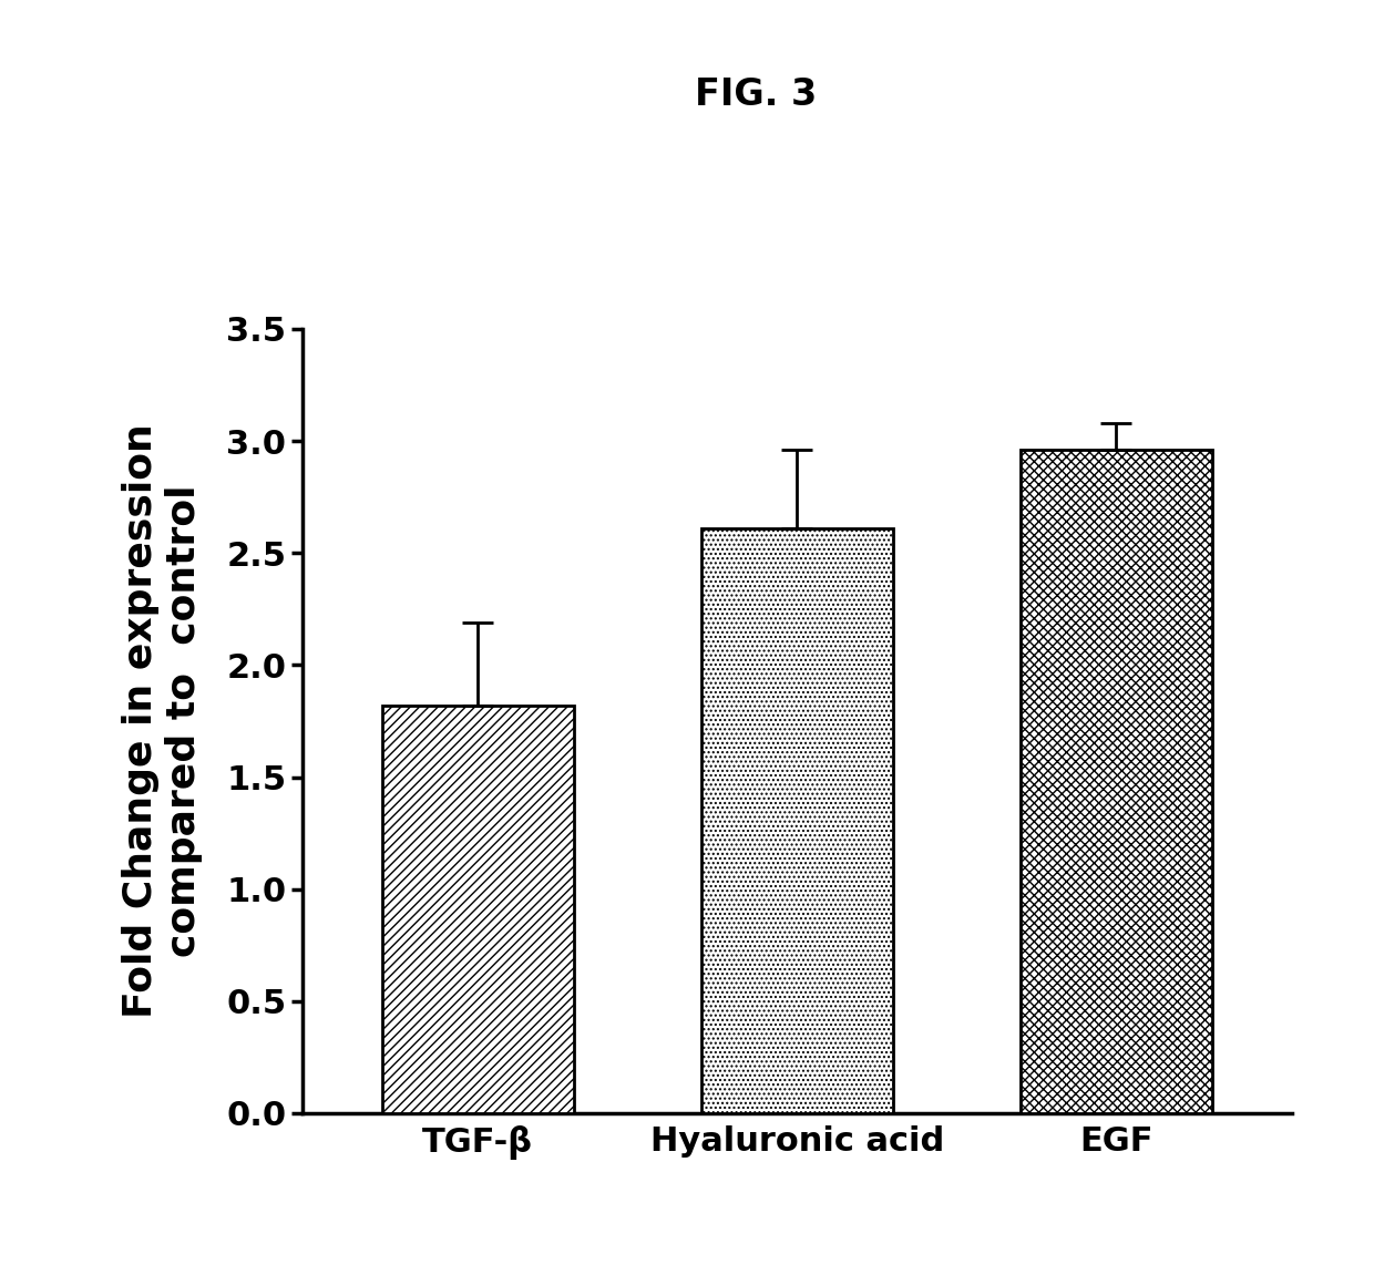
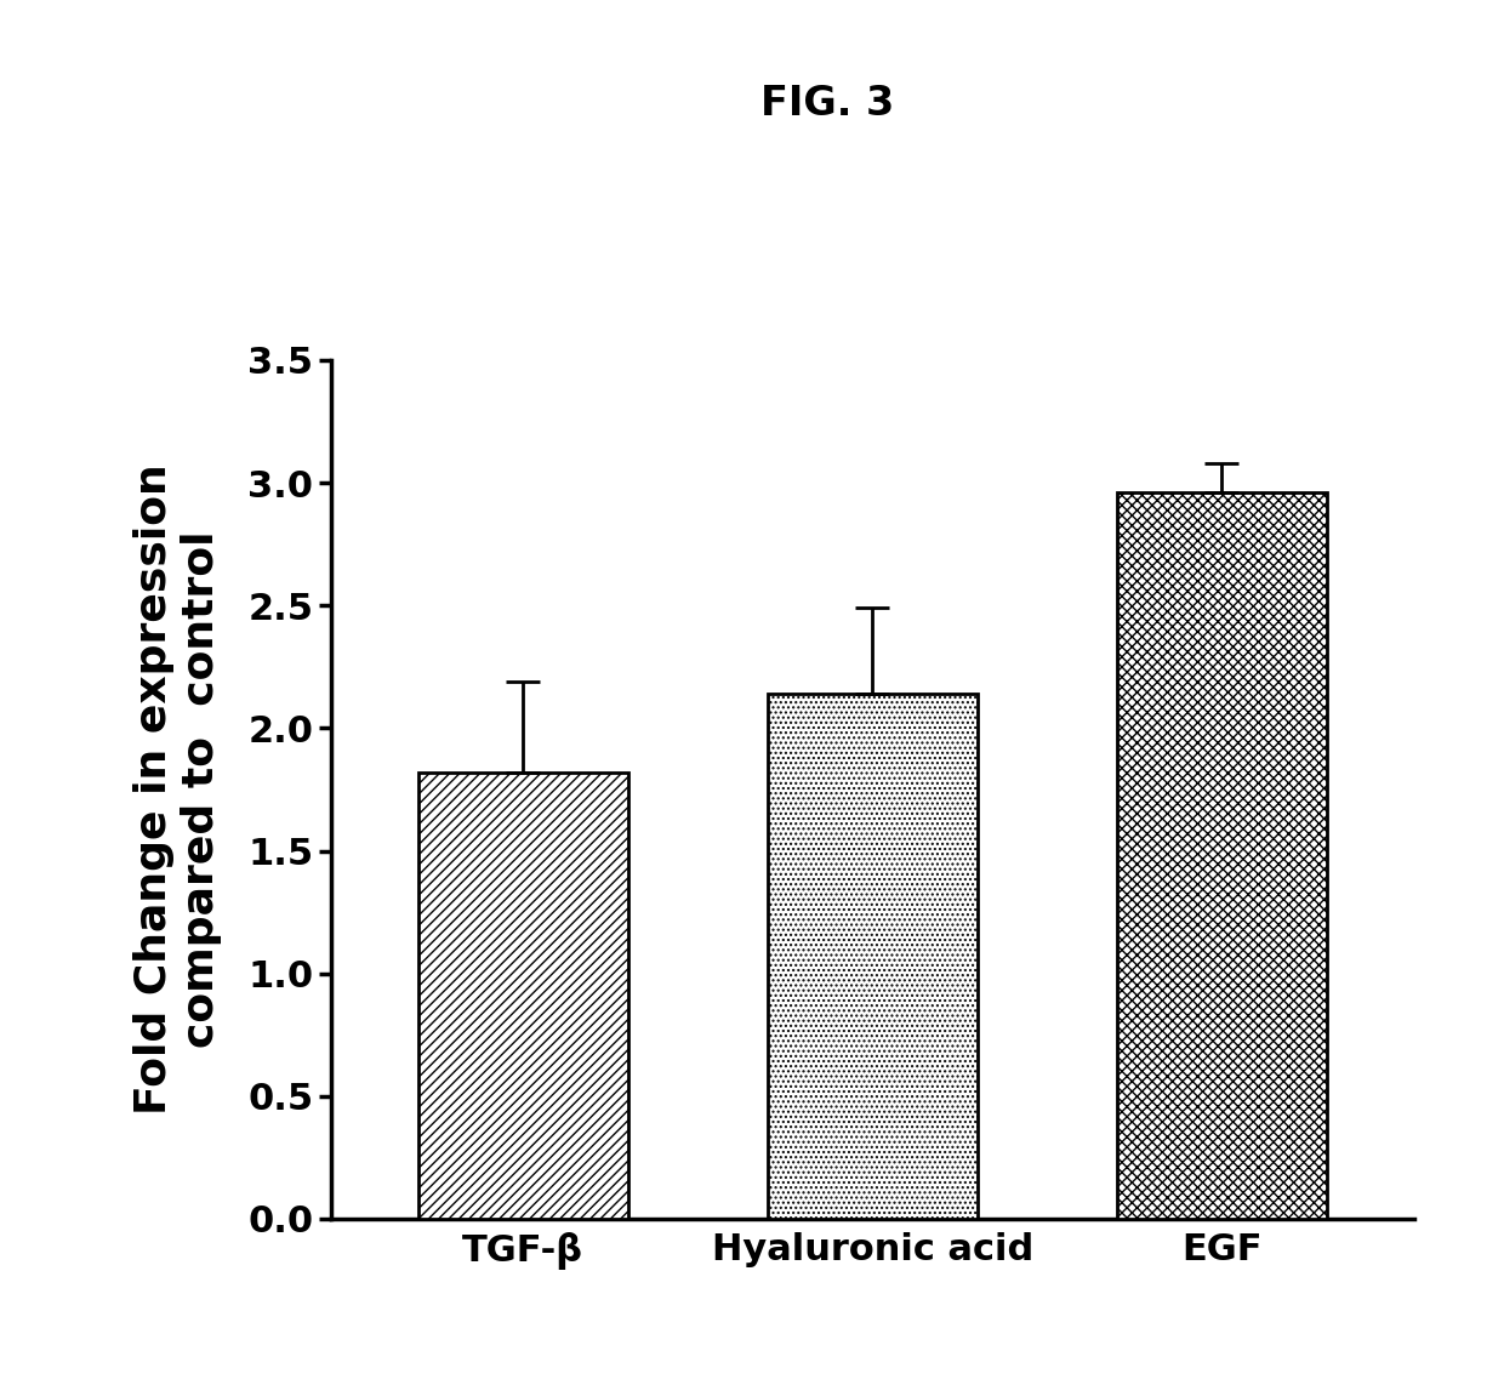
Hyaluronic acid: 2.61 -> 2.14
